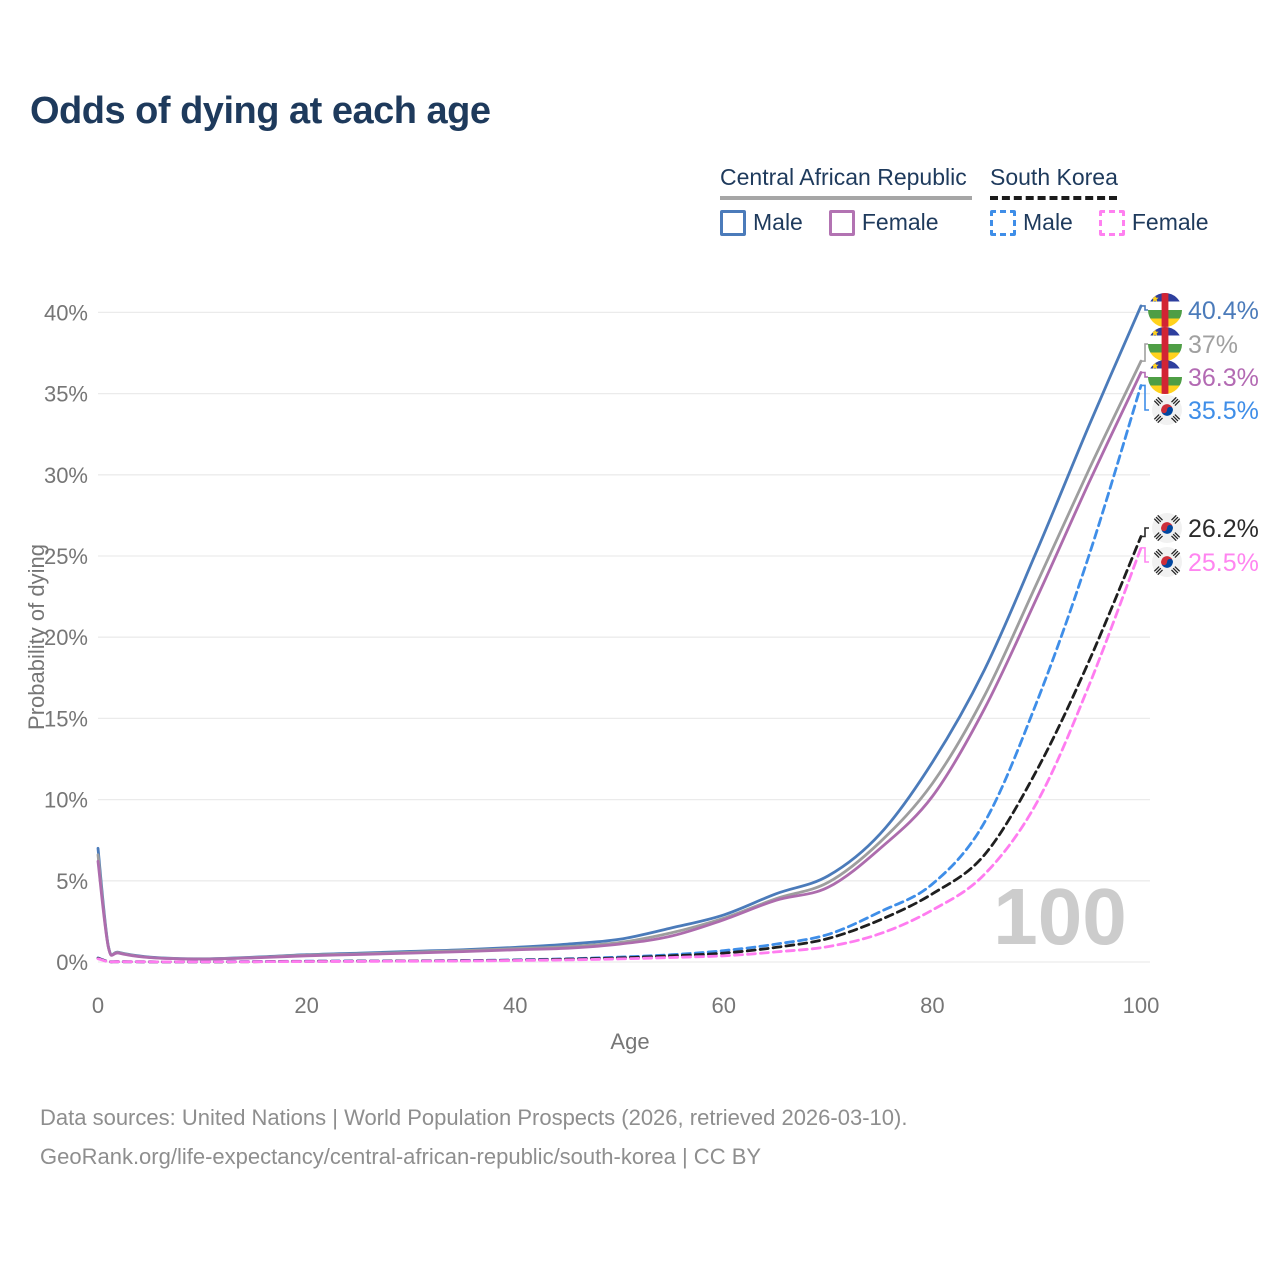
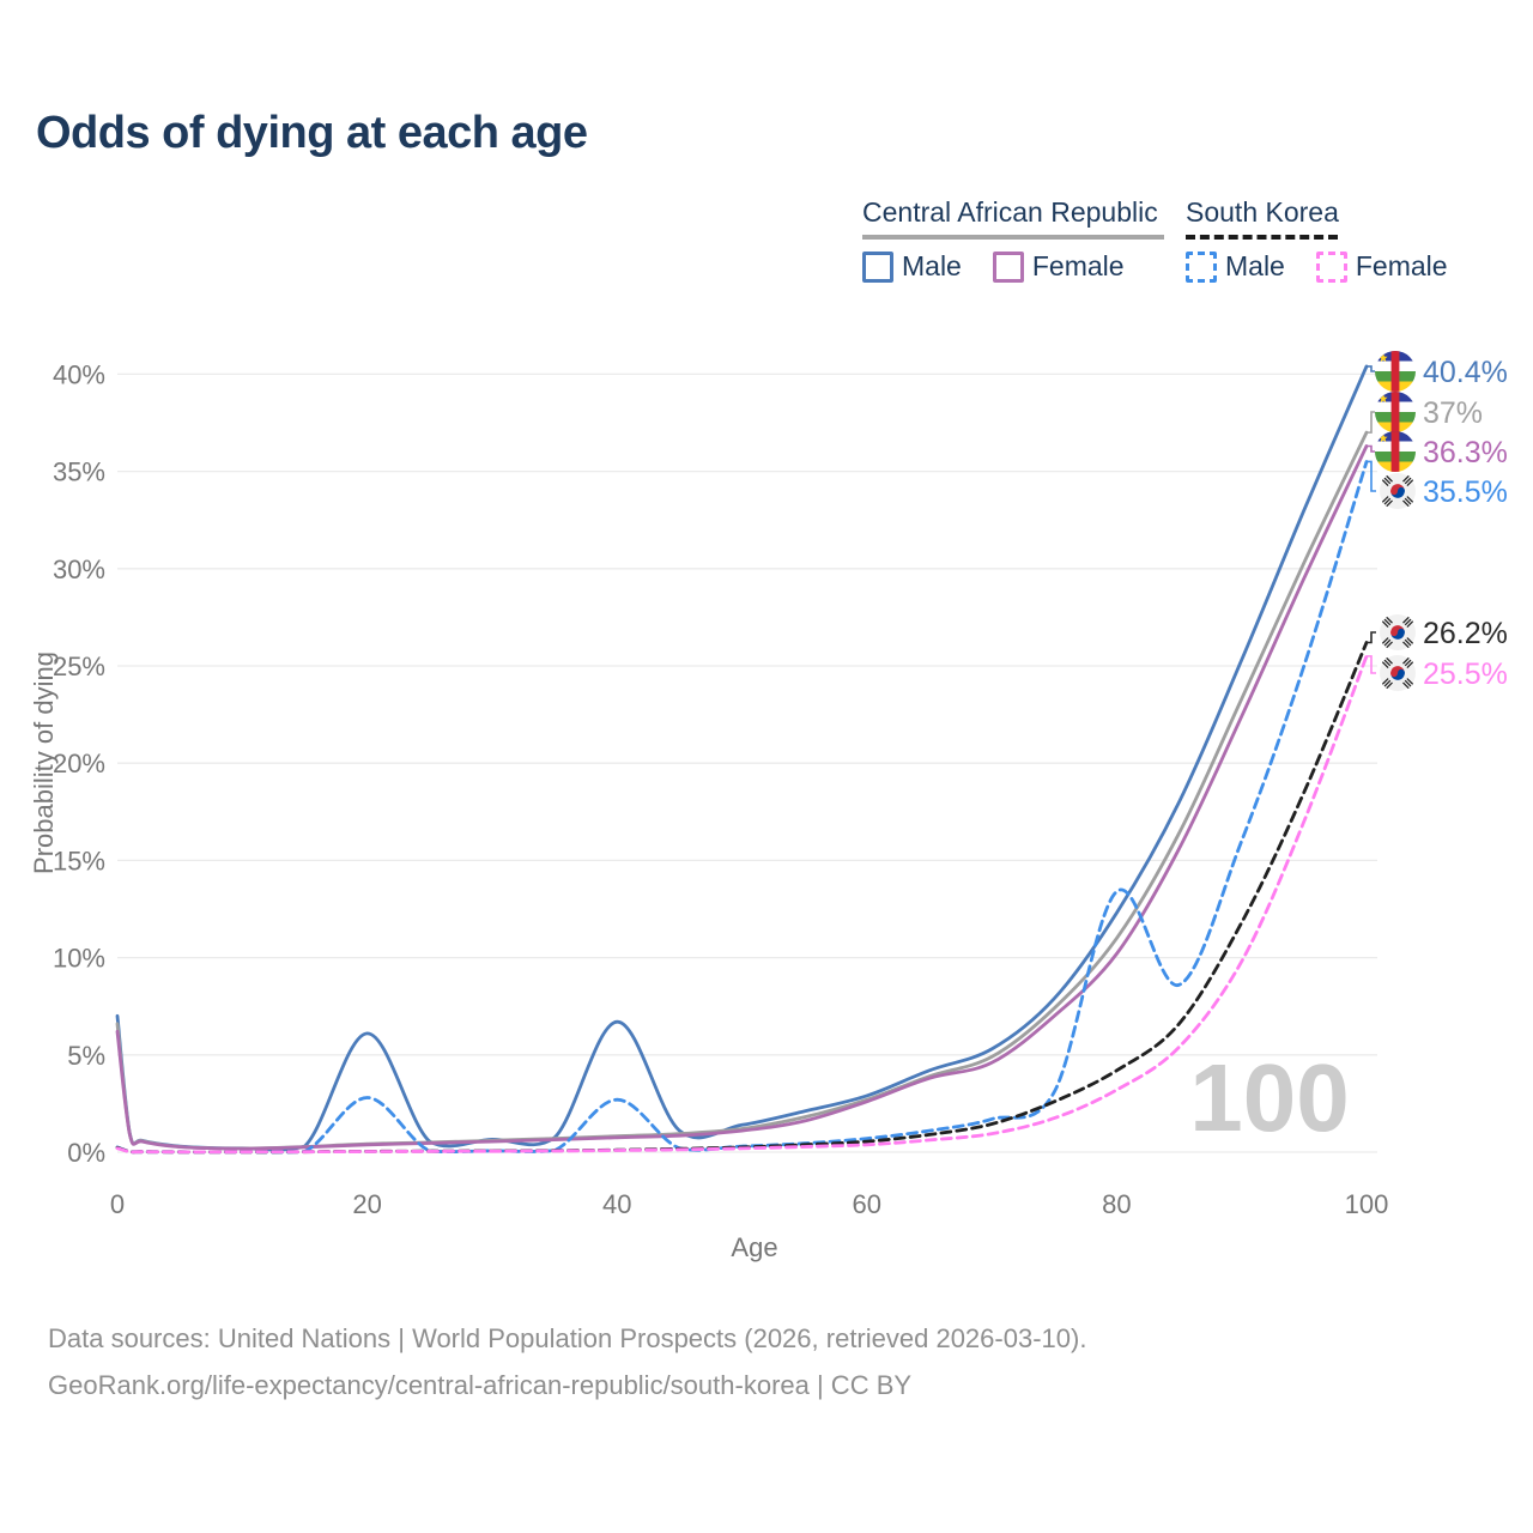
Central African Republic Male/20: 0.5% -> 6.1%
South Korea Male/20: 0.1% -> 2.8%
Central African Republic Male/40: 0.9% -> 6.7%
South Korea Male/40: 0.1% -> 2.7%
South Korea Male/80: 4.8% -> 13.4%
